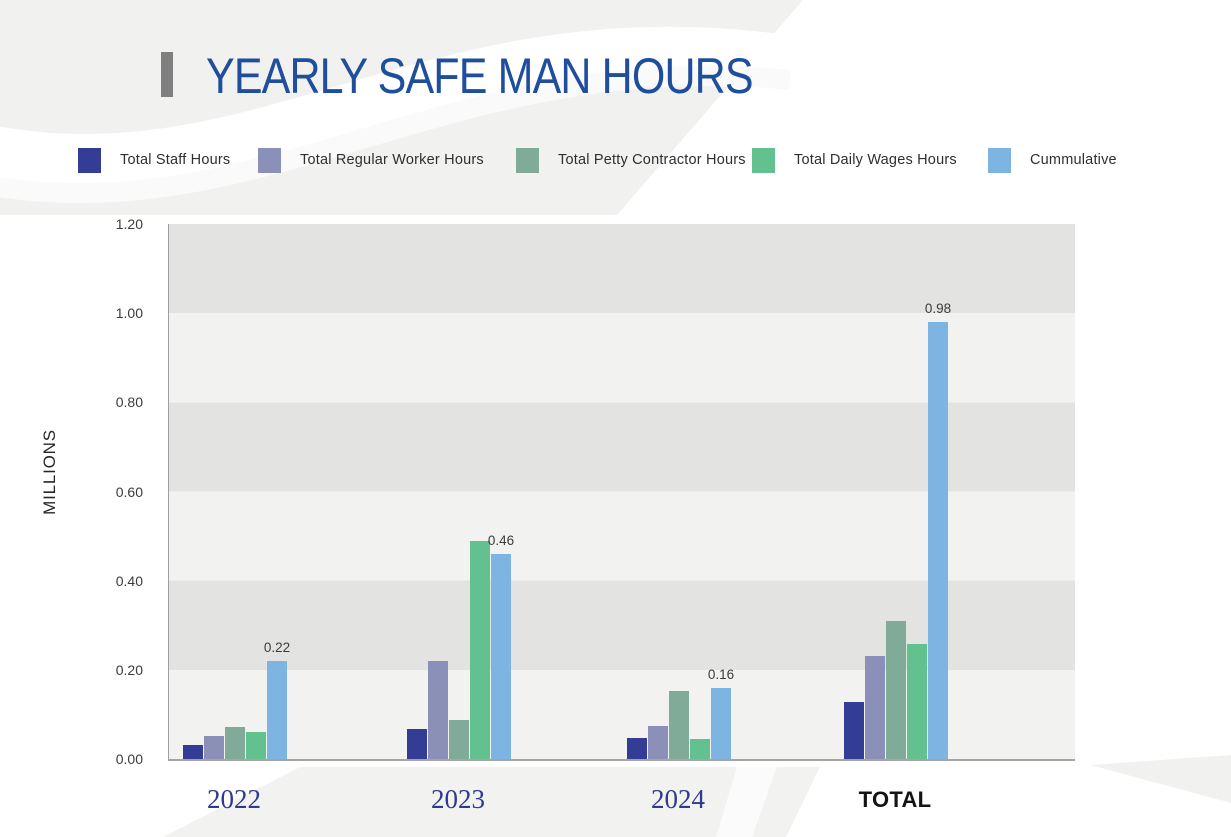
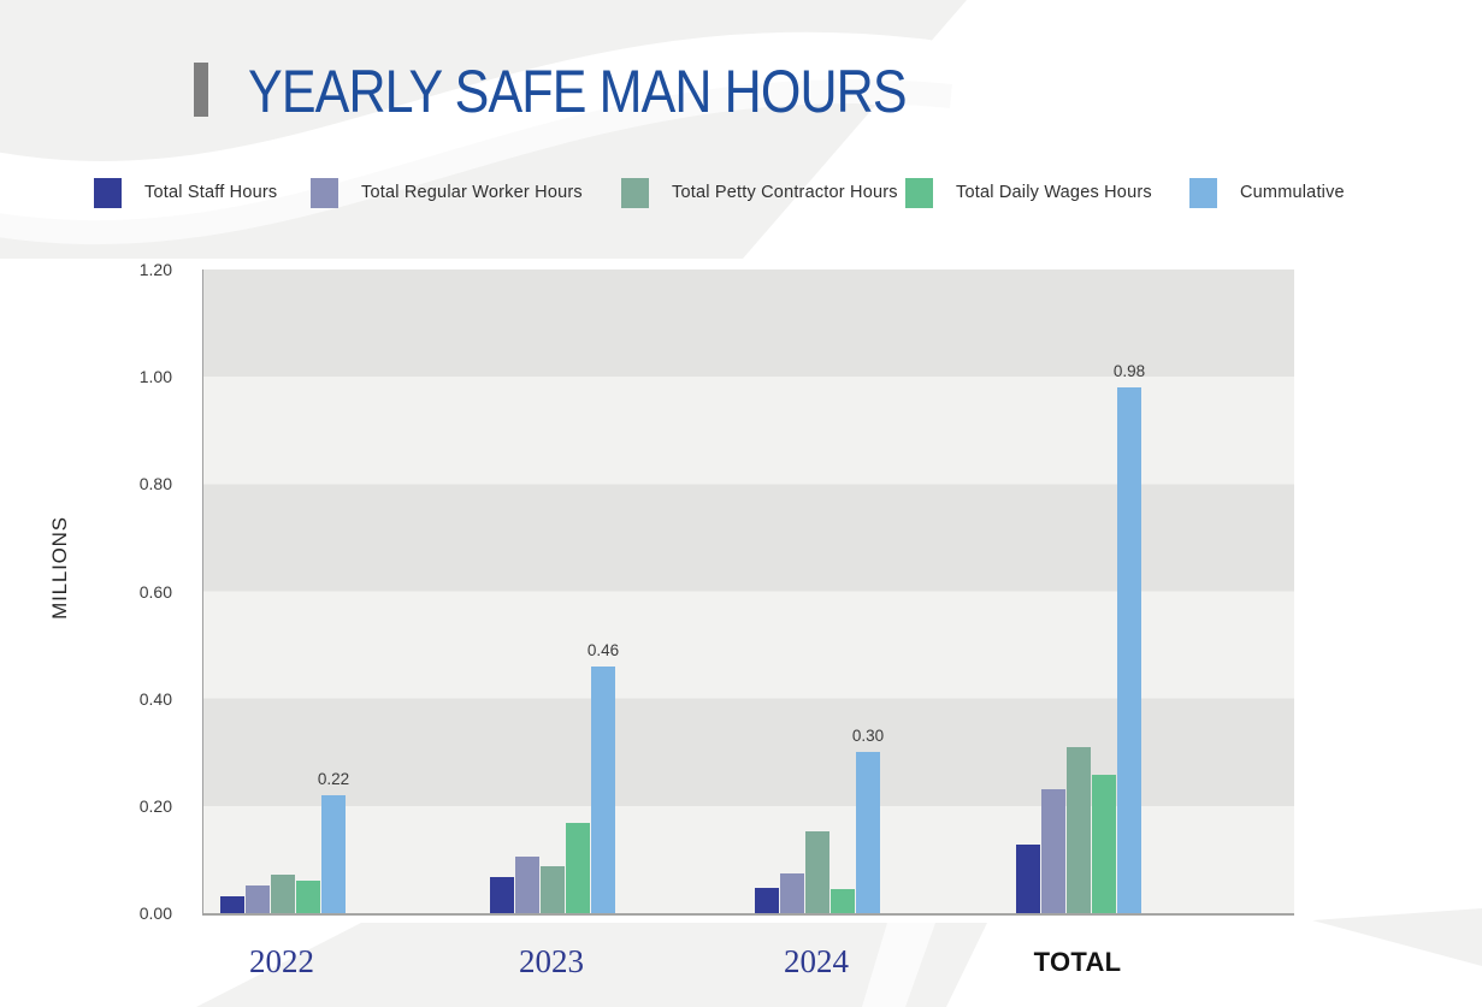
Total Regular Worker Hours/2023: 0.22 -> 0.10
Total Daily Wages Hours/2023: 0.49 -> 0.17
Cummulative/2024: 0.16 -> 0.30
